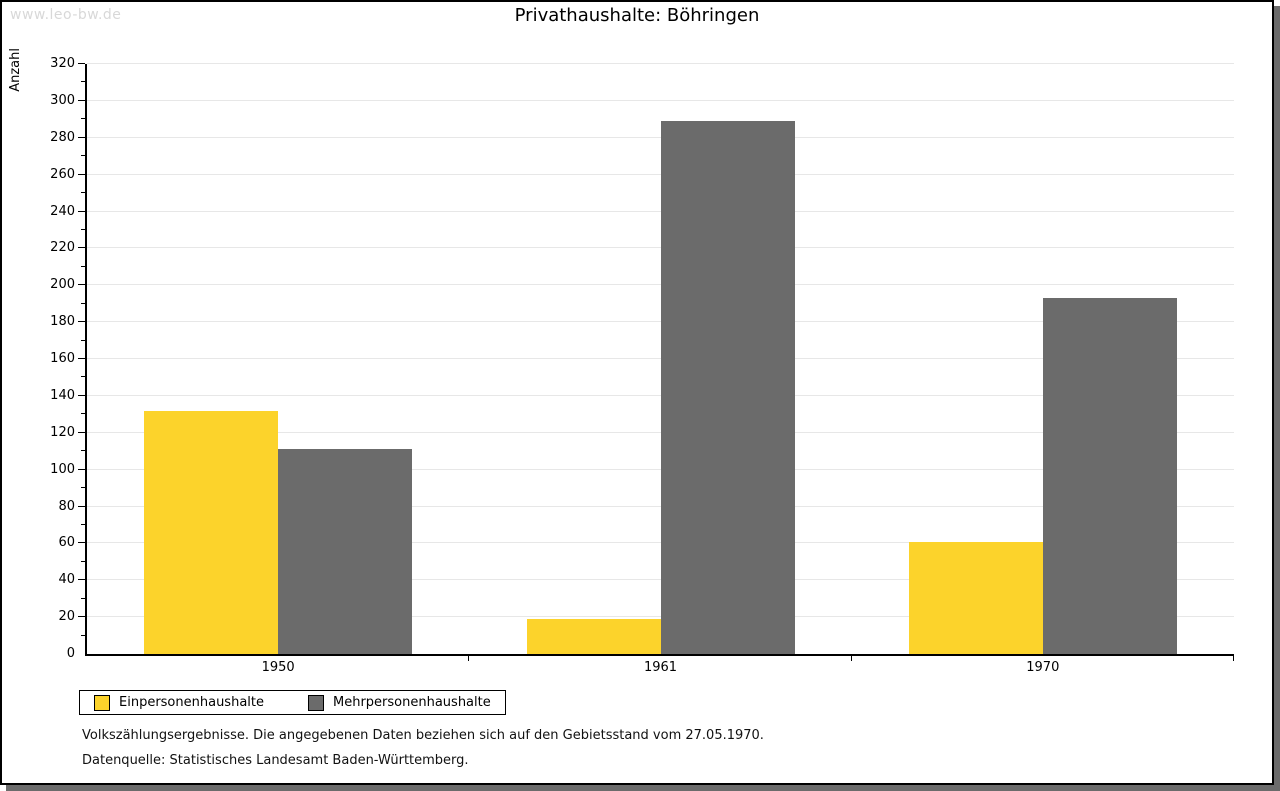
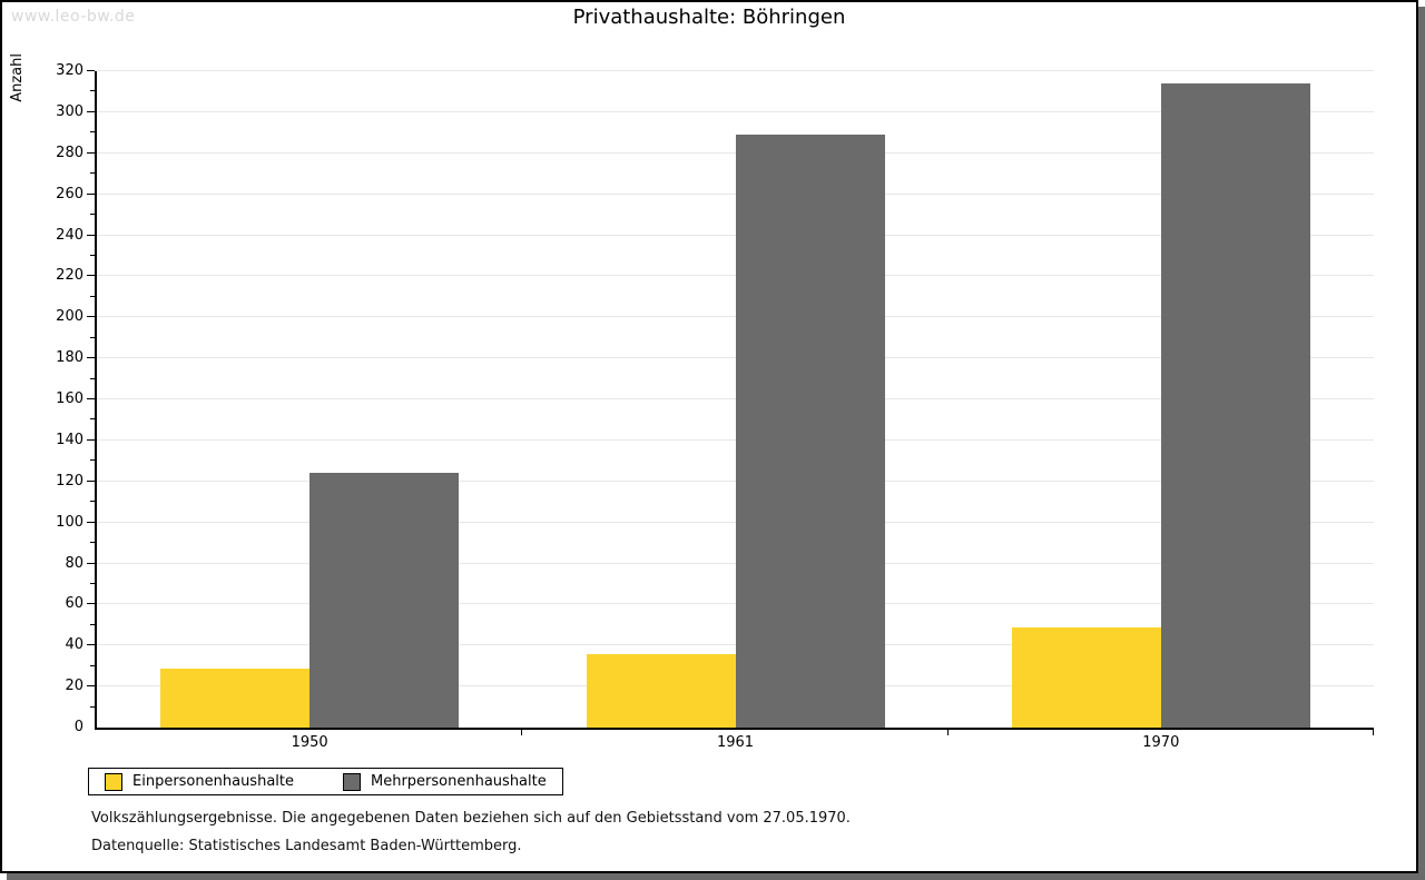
Einpersonenhaushalte/1950: 132 -> 29
Mehrpersonenhaushalte/1950: 111 -> 124
Einpersonenhaushalte/1961: 19 -> 36
Einpersonenhaushalte/1970: 61 -> 49
Mehrpersonenhaushalte/1970: 193 -> 314
